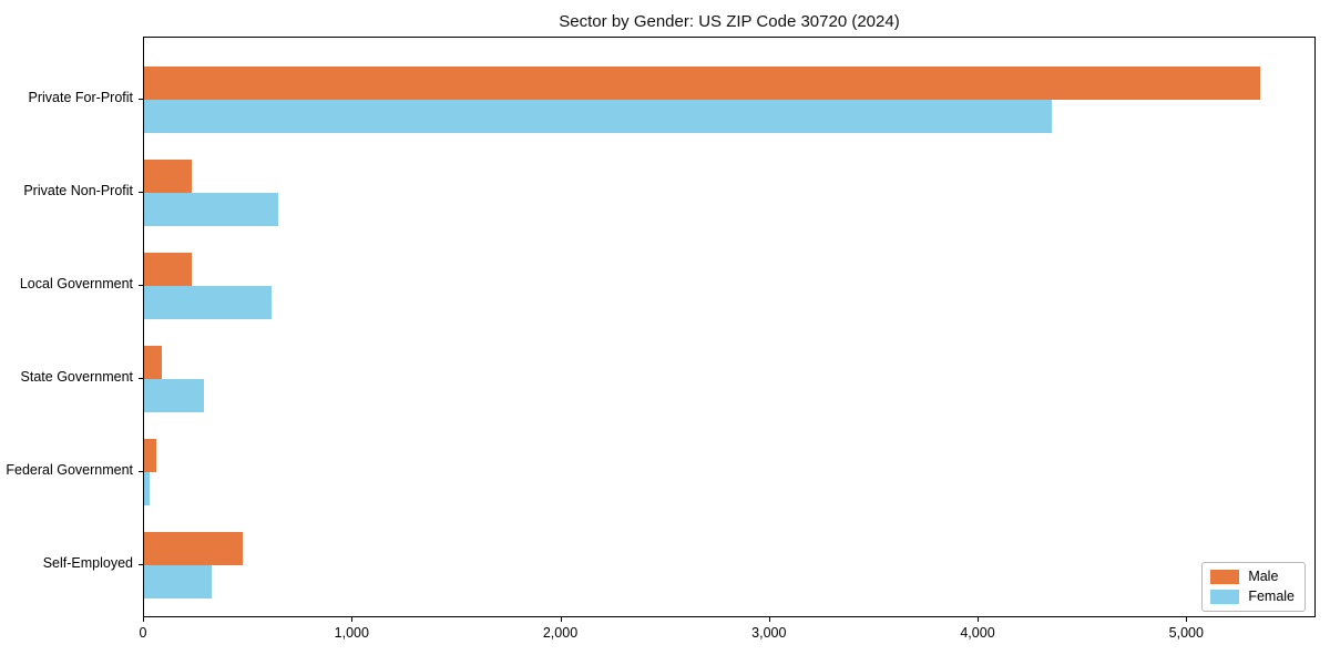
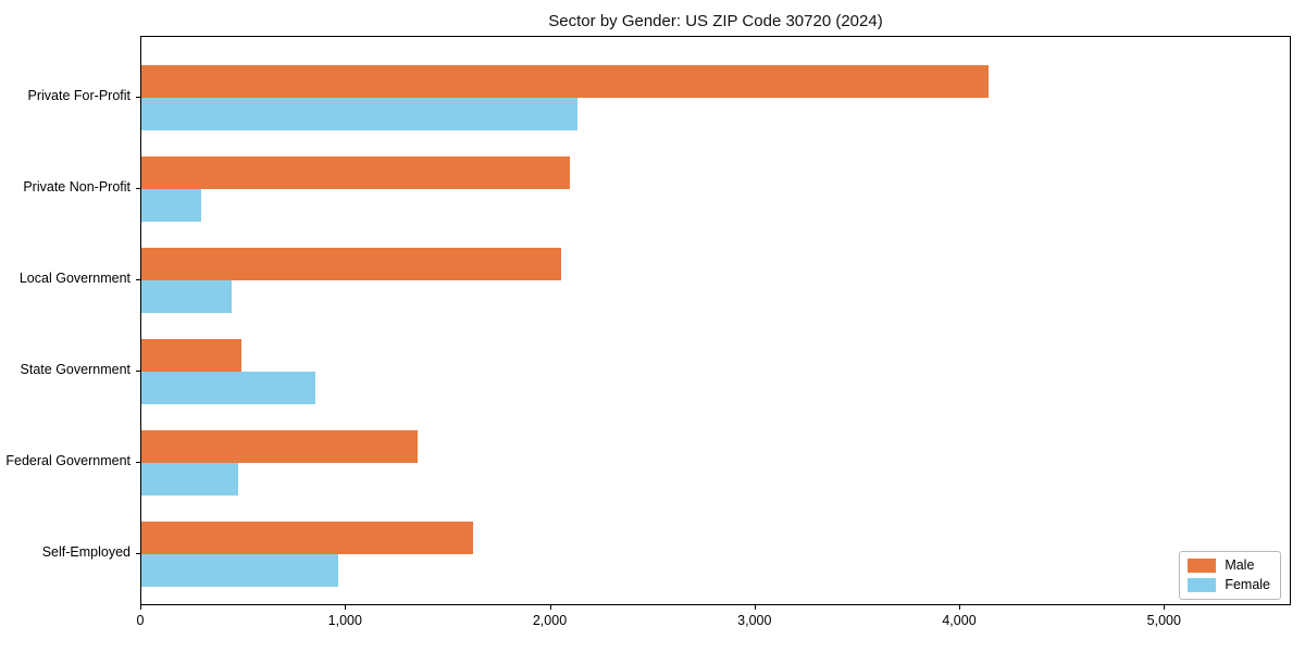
Male/Private For-Profit: 5350 -> 4140
Female/Private For-Profit: 4350 -> 2130
Male/Private Non-Profit: 230 -> 2090
Female/Private Non-Profit: 640 -> 290
Male/Local Government: 230 -> 2050
Female/Local Government: 610 -> 440
Male/State Government: 80 -> 490
Female/State Government: 280 -> 850
Male/Federal Government: 60 -> 1350
Female/Federal Government: 20 -> 470
Male/Self-Employed: 480 -> 1620
Female/Self-Employed: 320 -> 960
